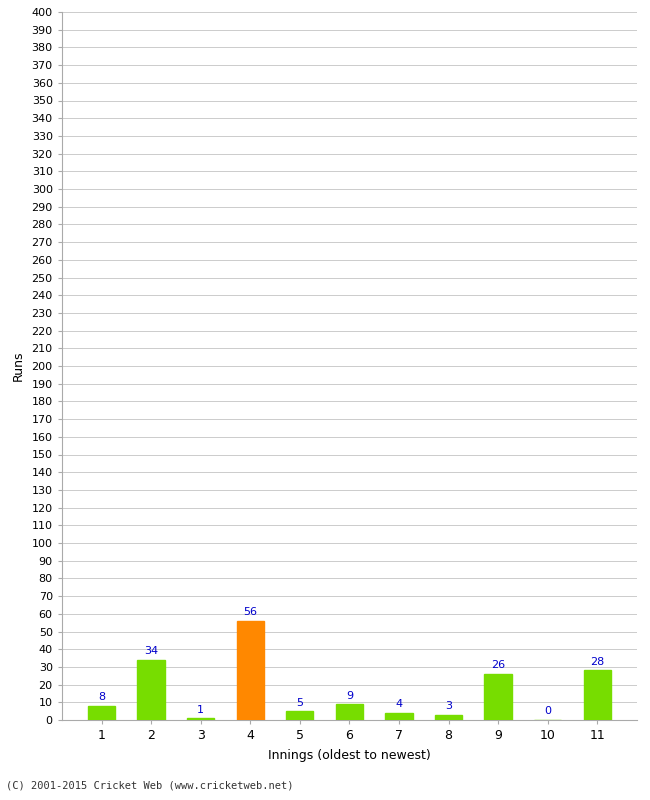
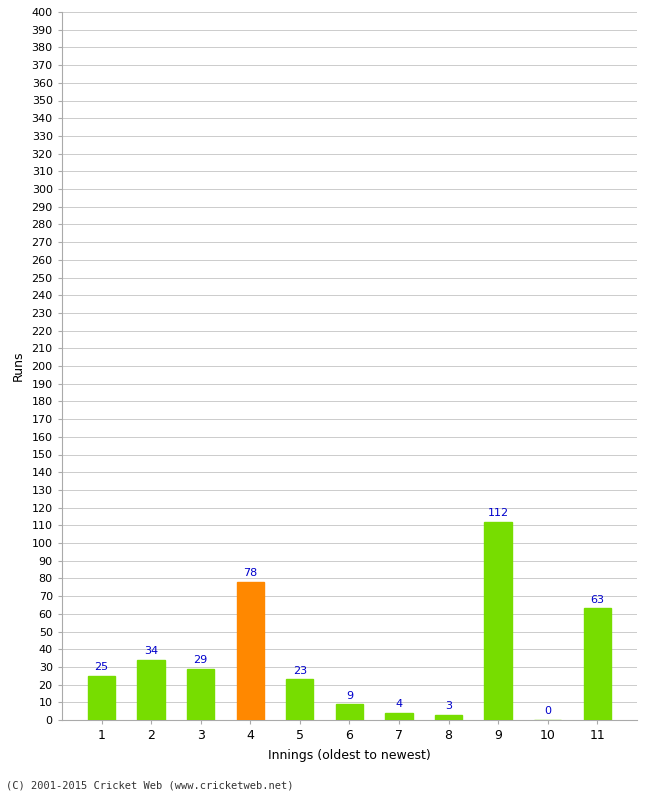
1: 8 -> 25
3: 1 -> 29
4: 56 -> 78
5: 5 -> 23
9: 26 -> 112
11: 28 -> 63
